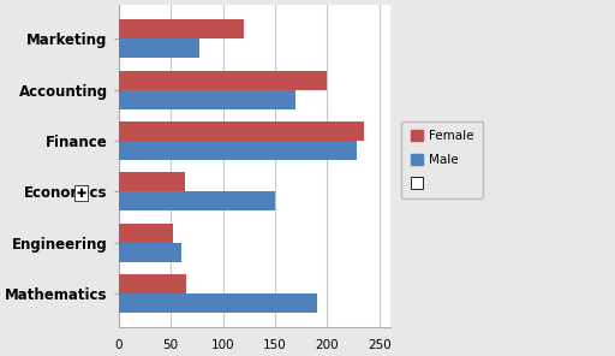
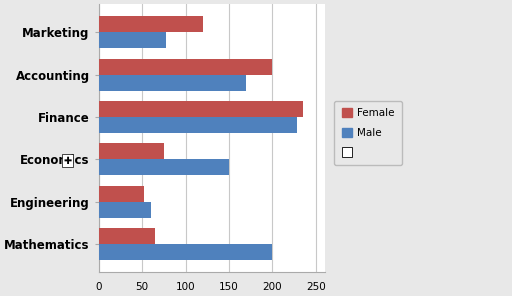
Female/Economics: 64 -> 75
Male/Mathematics: 190 -> 200
